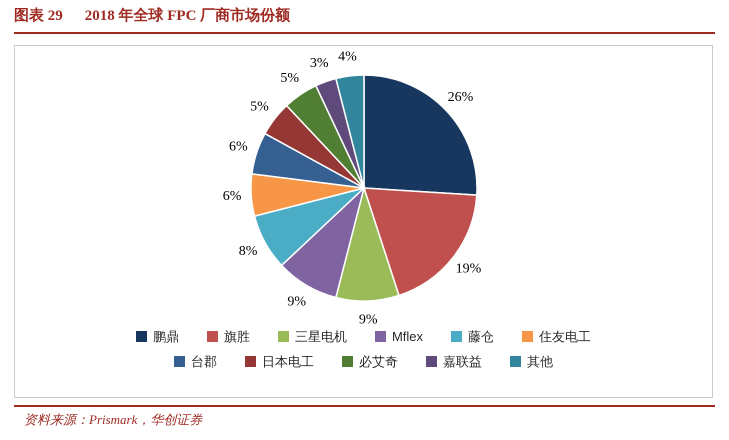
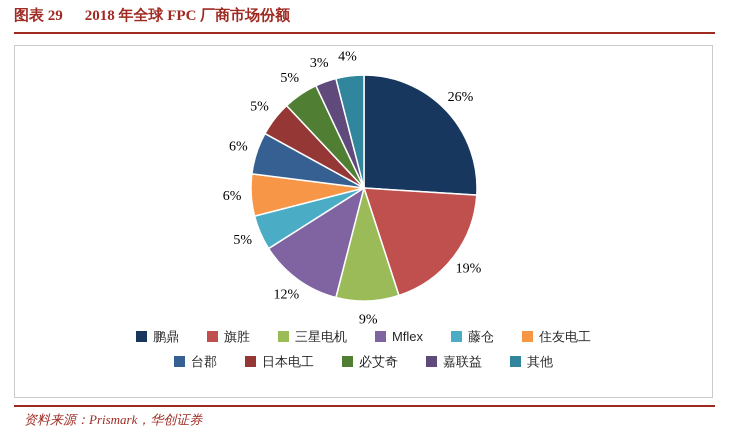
Mflex: 9% -> 12%
藤仓: 8% -> 5%
